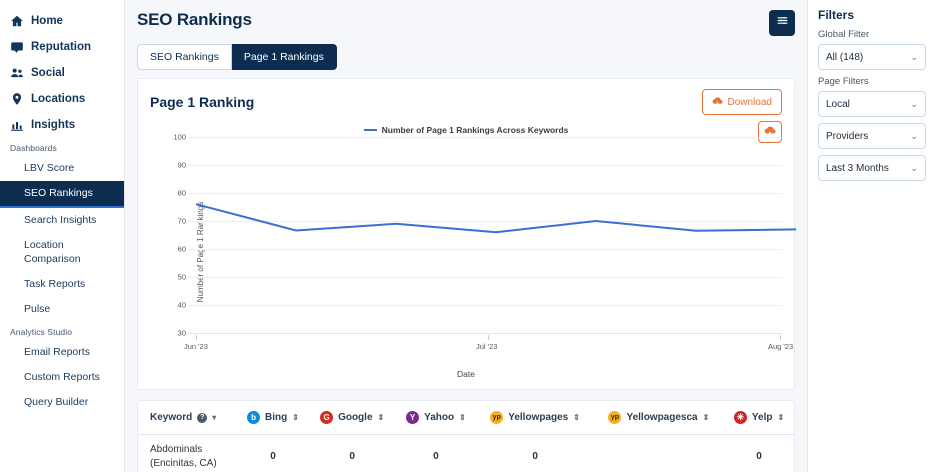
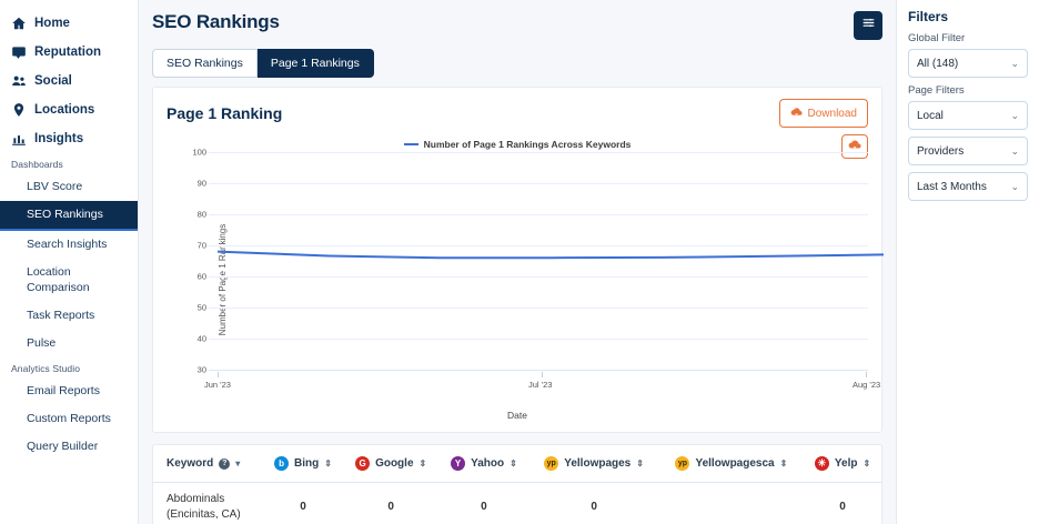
Jun '23: 76 -> 68
Jul '23: 69 -> 66
Aug '23: 70 -> 66
